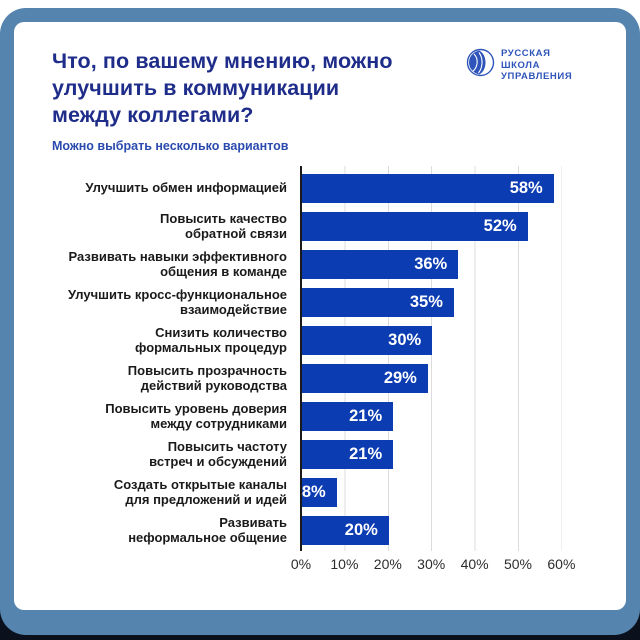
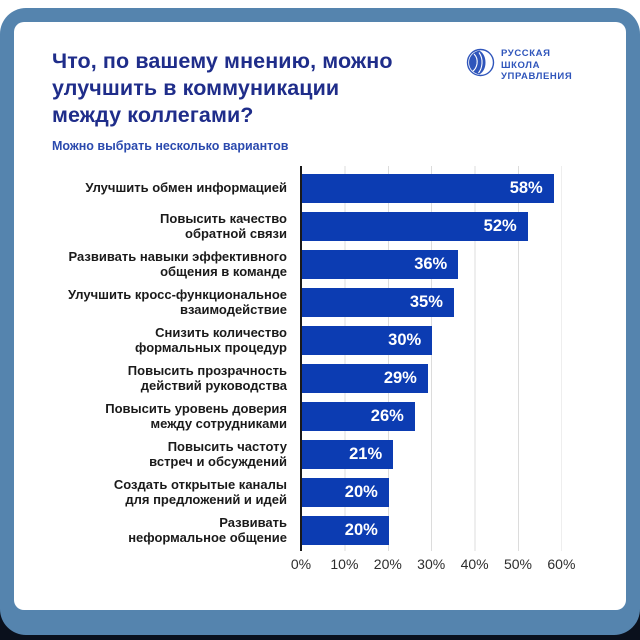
Повысить уровень доверия между сотрудниками: 21% -> 26%
Создать открытые каналы для предложений и идей: 8% -> 20%
